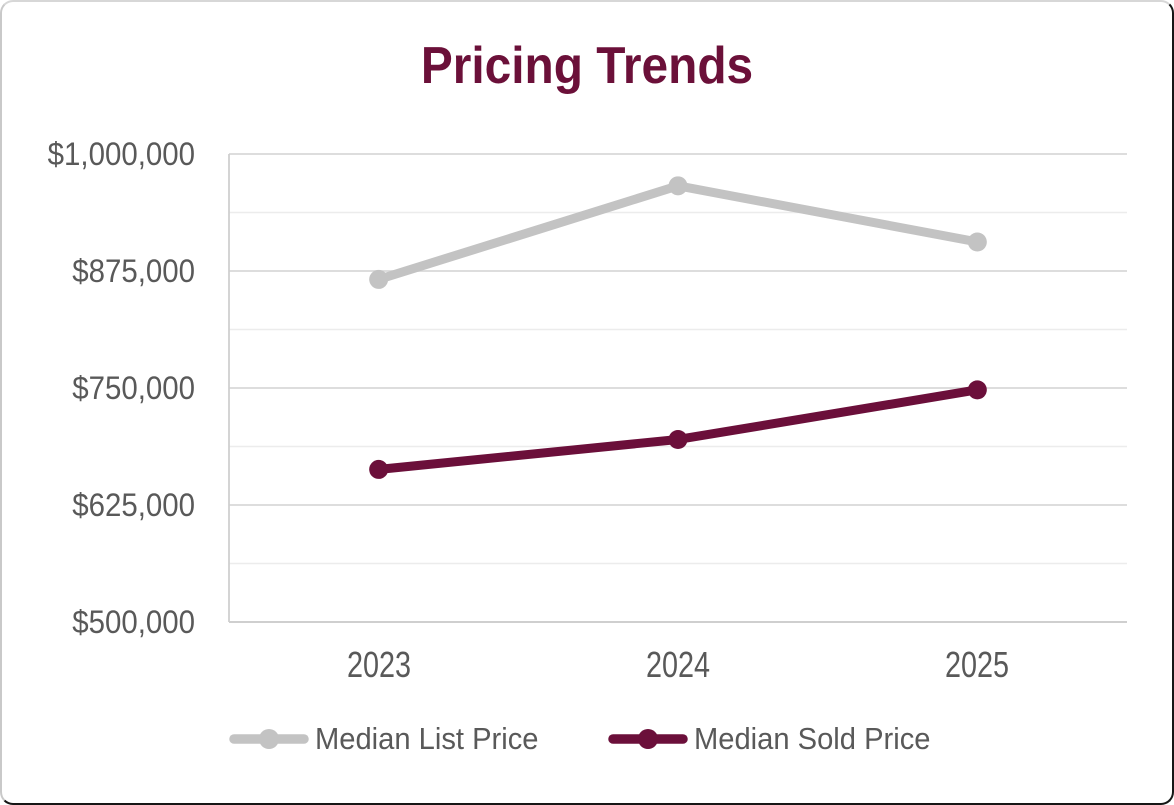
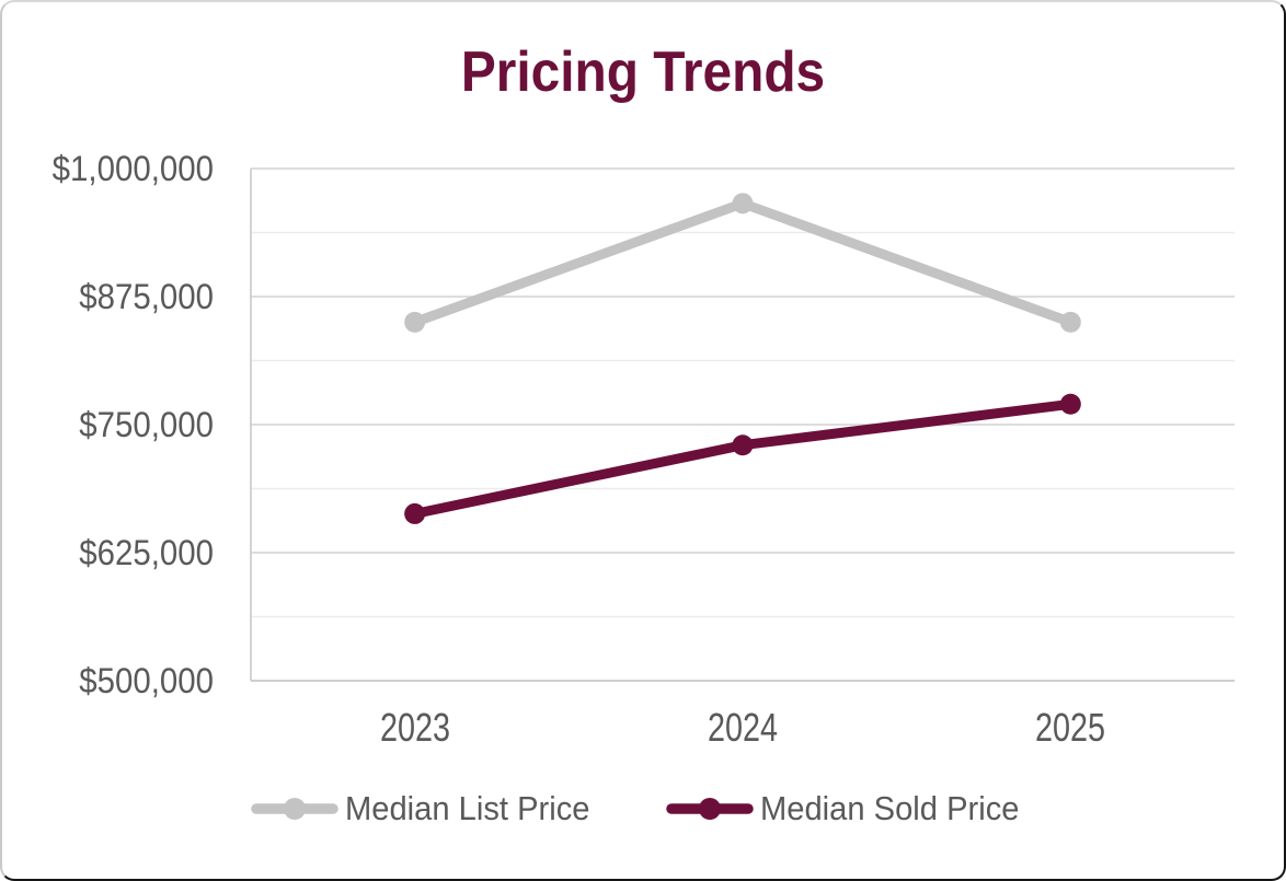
Median List Price/2023: $870000 -> $850000
Median Sold Price/2024: $700000 -> $730000
Median List Price/2025: $910000 -> $850000
Median Sold Price/2025: $750000 -> $770000
